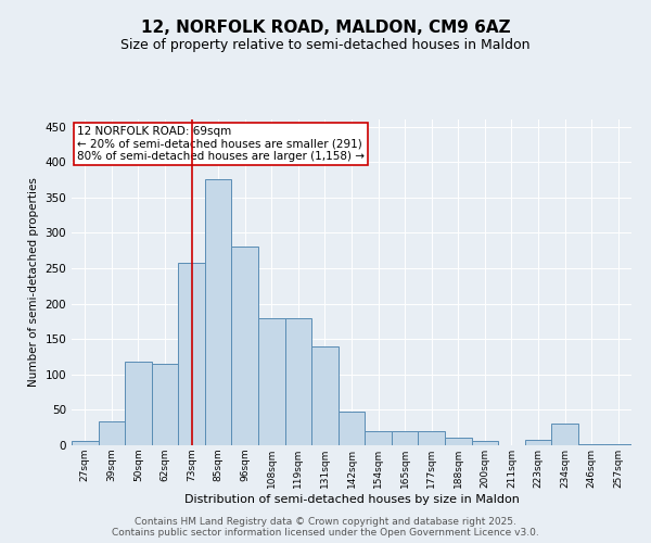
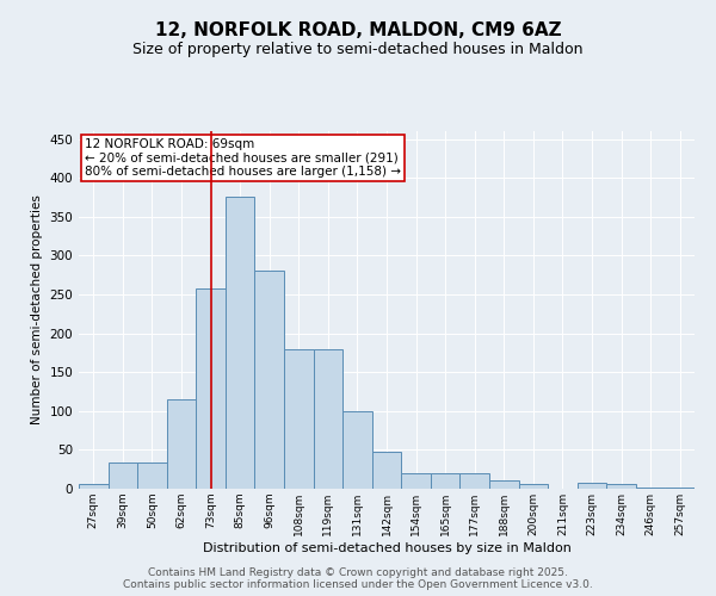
50sqm: 118 -> 33
131sqm: 140 -> 100
234sqm: 30 -> 6
